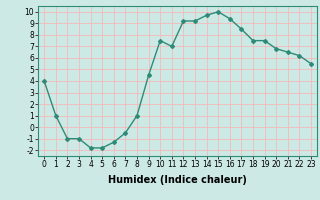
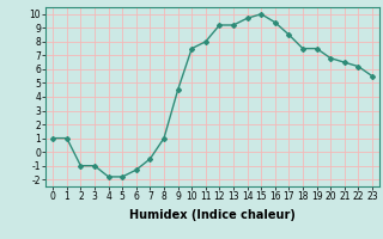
0: 4.0 -> 1.0
11: 7.0 -> 8.0
